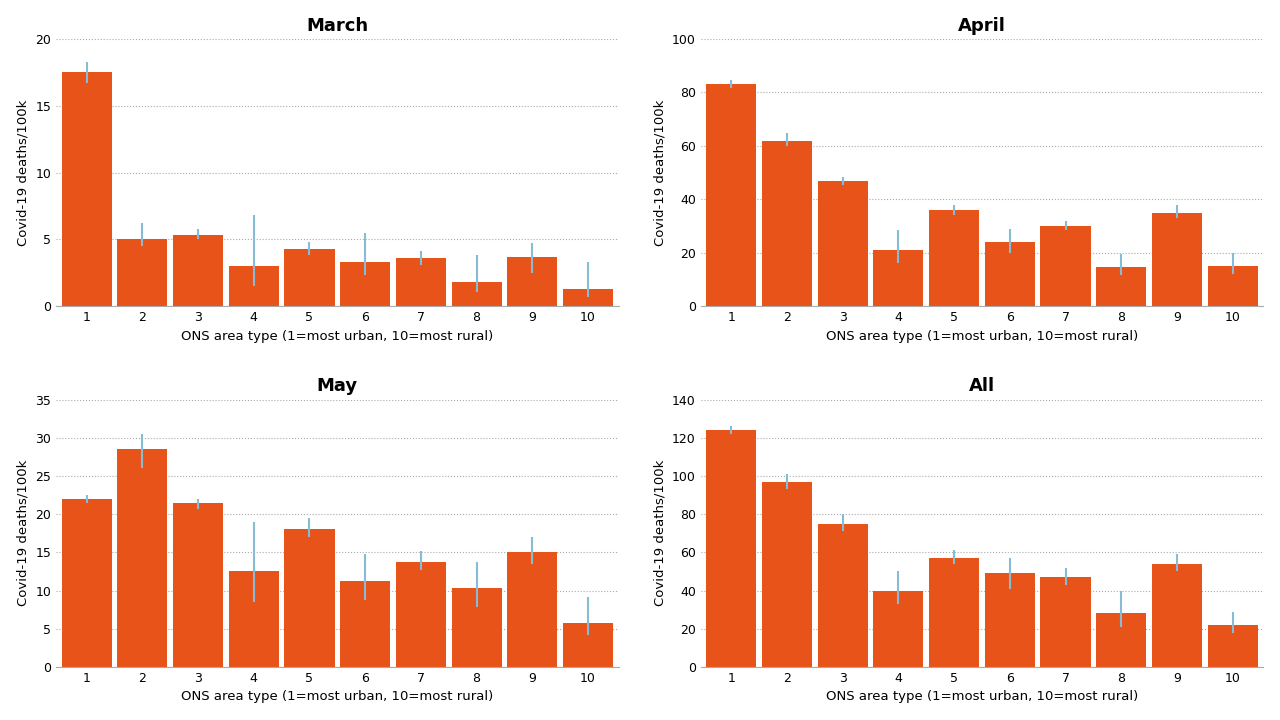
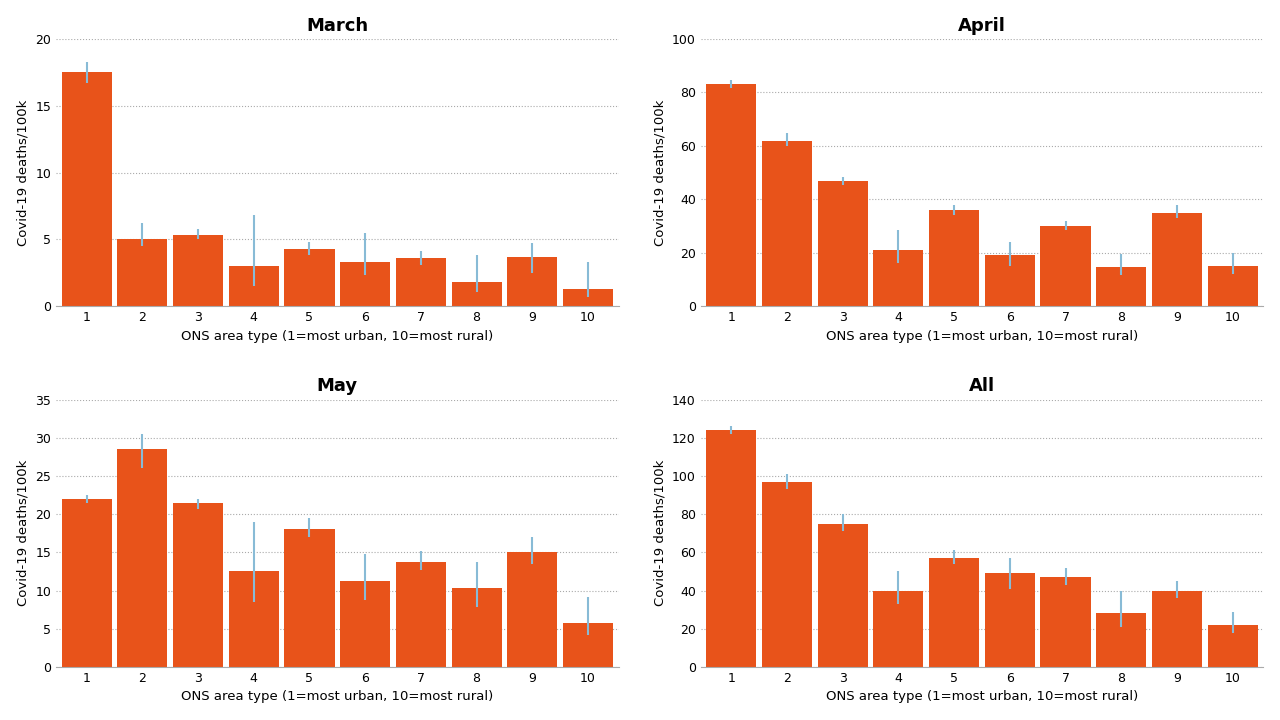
April/6: 24.0 -> 19.0
All/9: 54 -> 40
